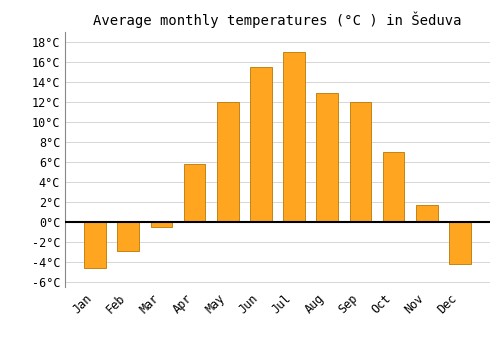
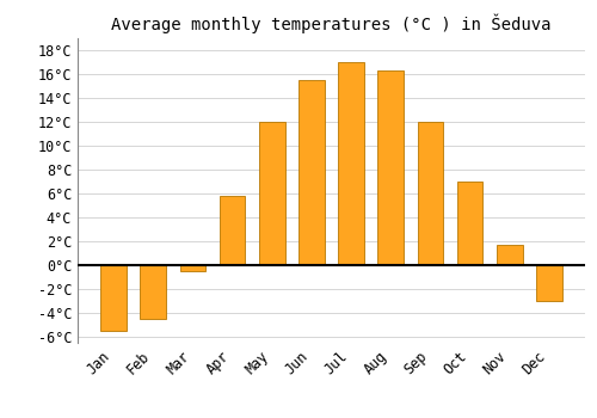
Jan: -4.6°C -> -5.5°C
Feb: -2.9°C -> -4.5°C
Aug: 12.9°C -> 16.3°C
Dec: -4.2°C -> -3.0°C
